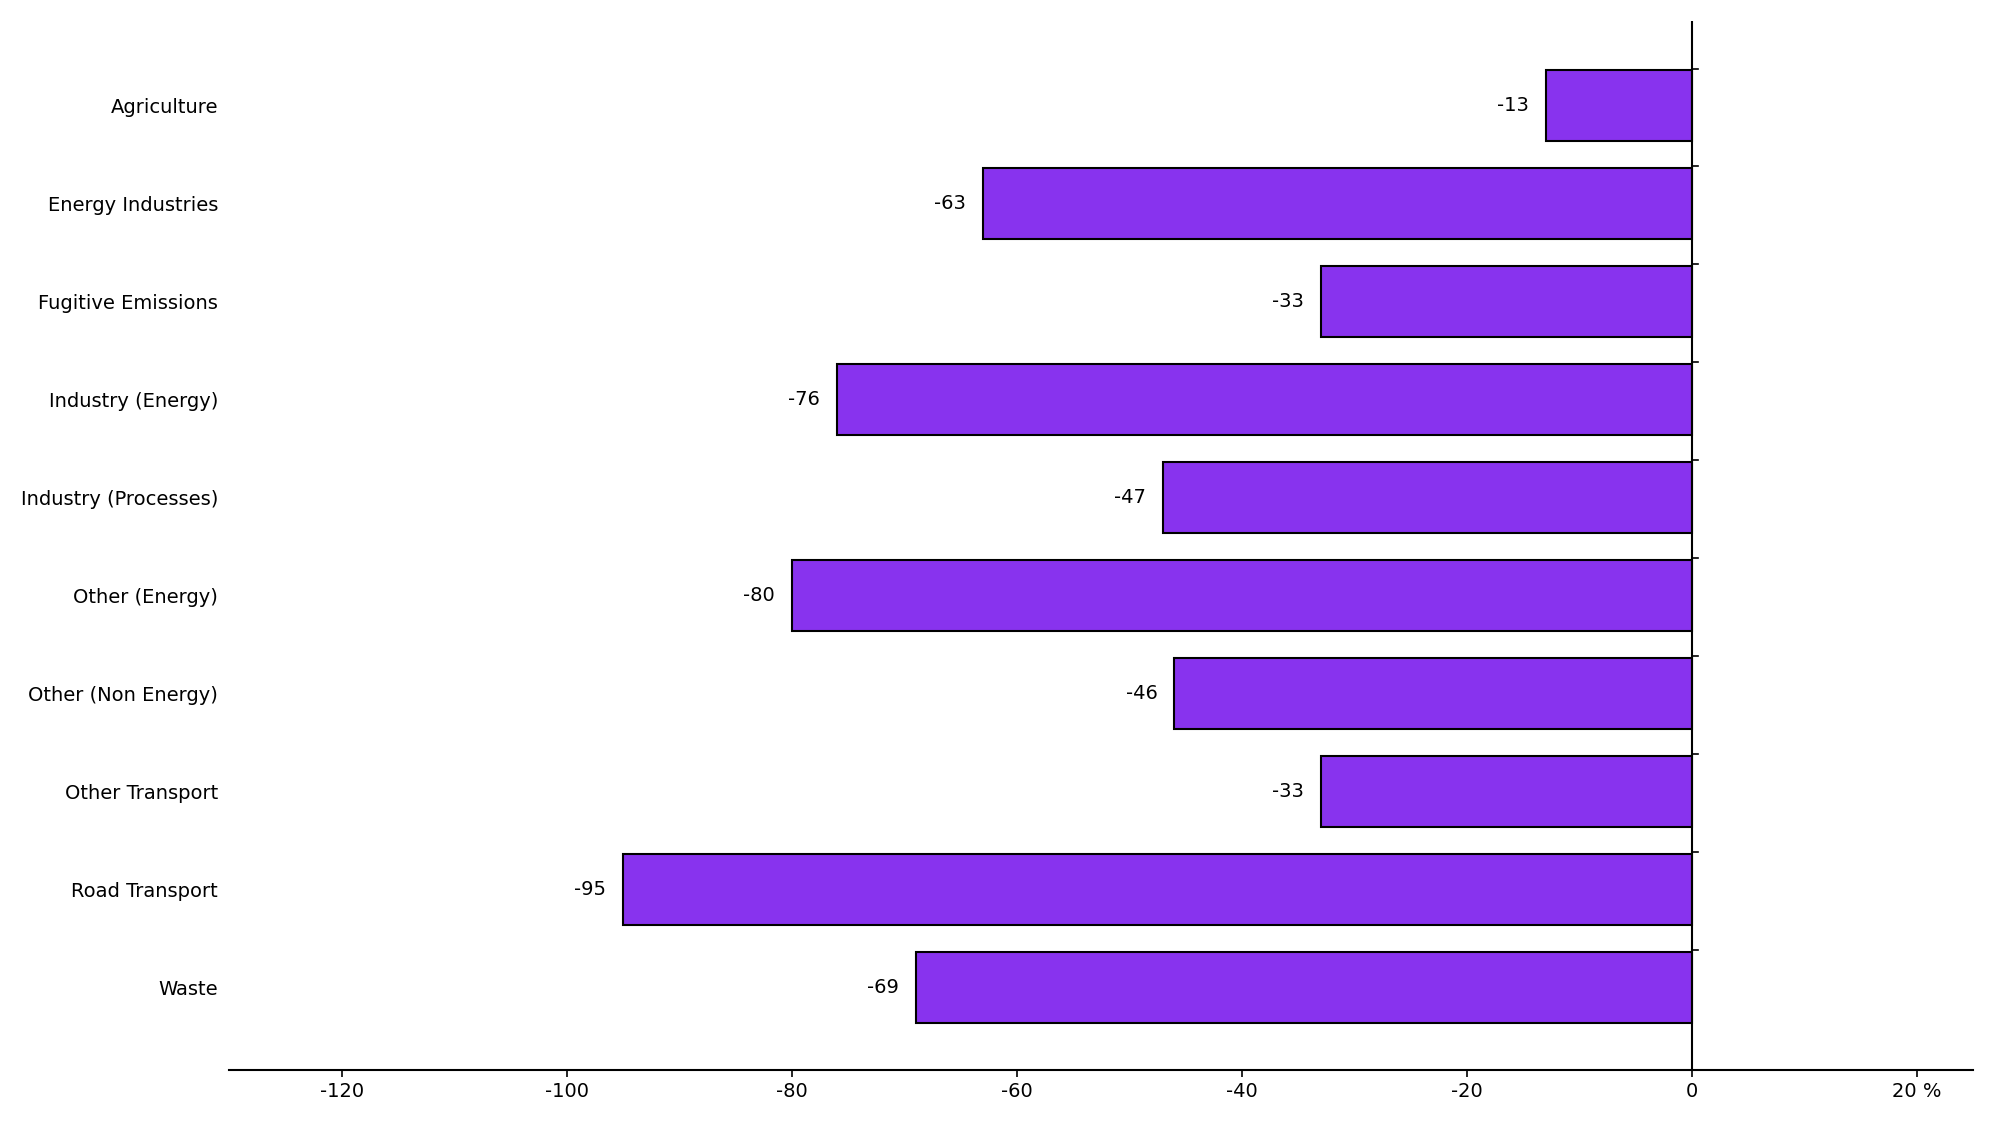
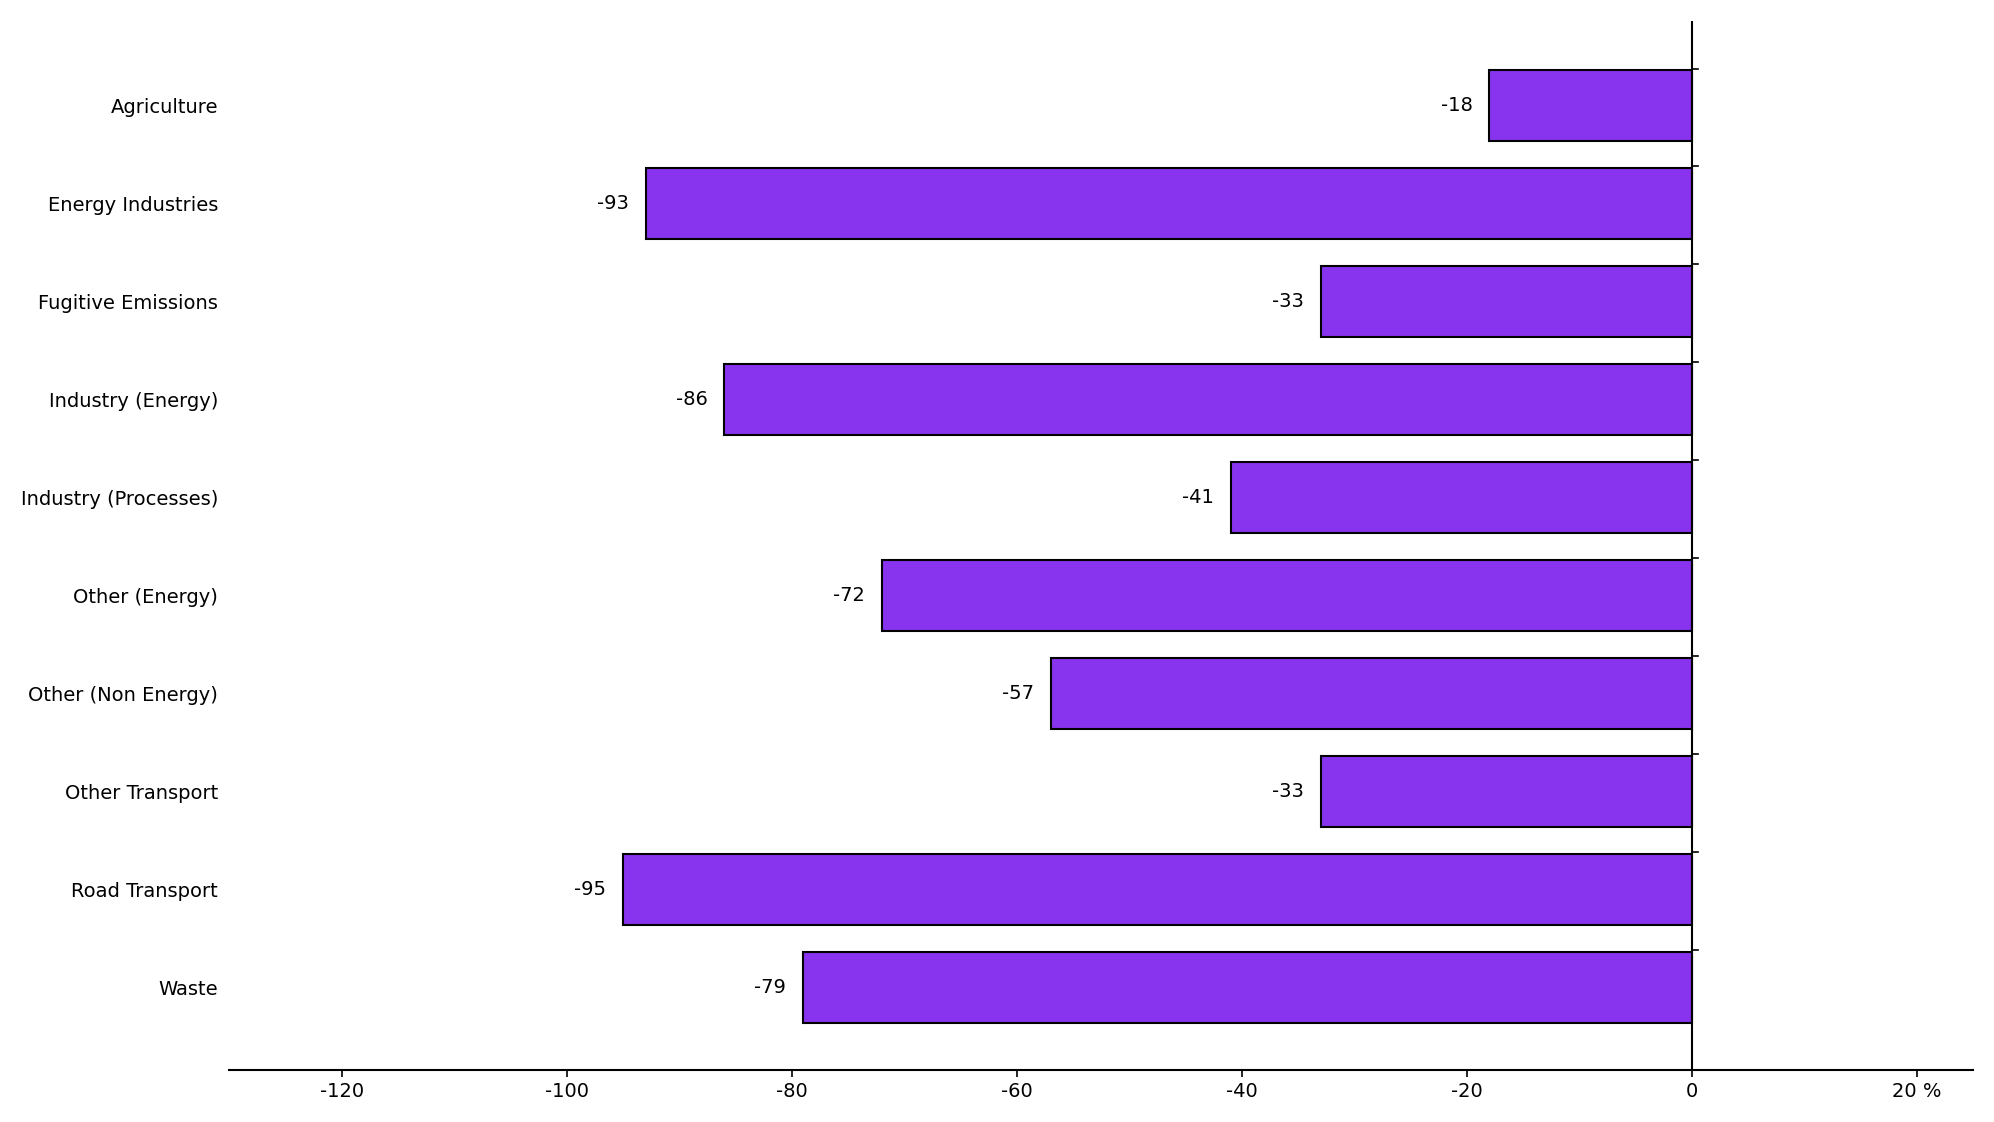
Agriculture: -13 -> -18
Energy Industries: -63 -> -93
Industry (Energy): -76 -> -86
Industry (Processes): -47 -> -41
Other (Energy): -80 -> -72
Other (Non Energy): -46 -> -57
Waste: -69 -> -79
